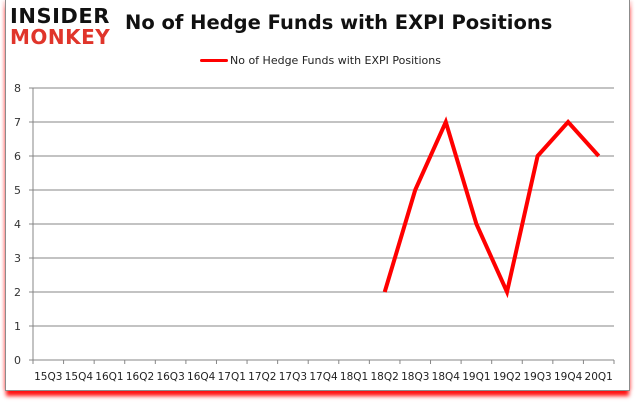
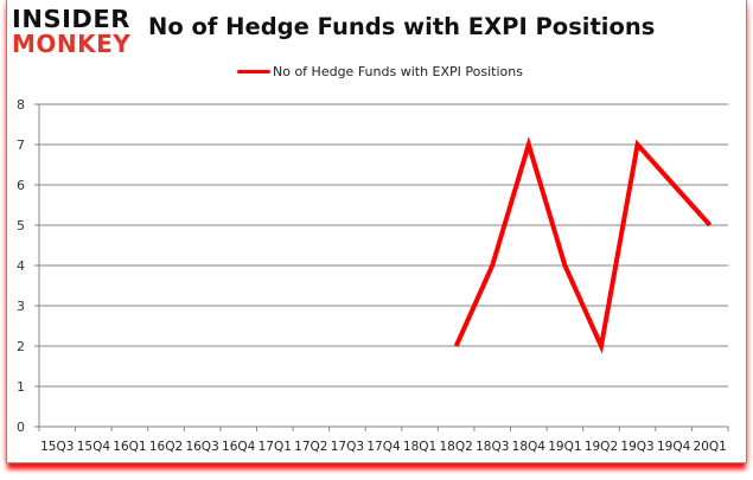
18Q3: 5 -> 4
19Q3: 6 -> 7
19Q4: 7 -> 6
20Q1: 6 -> 5
